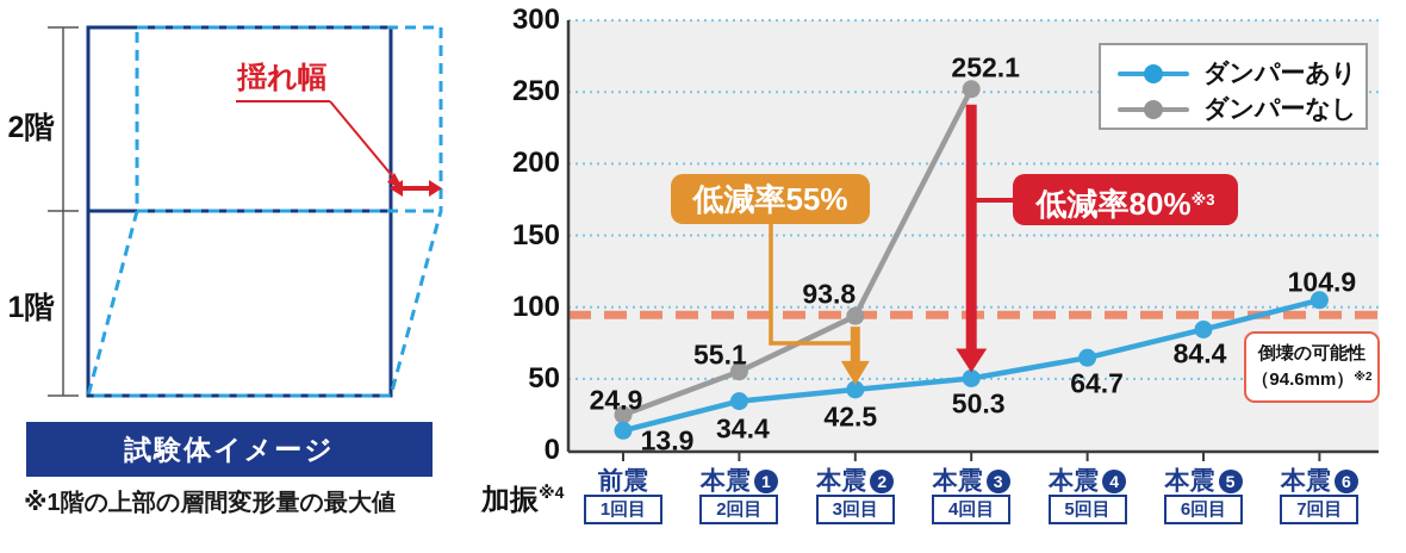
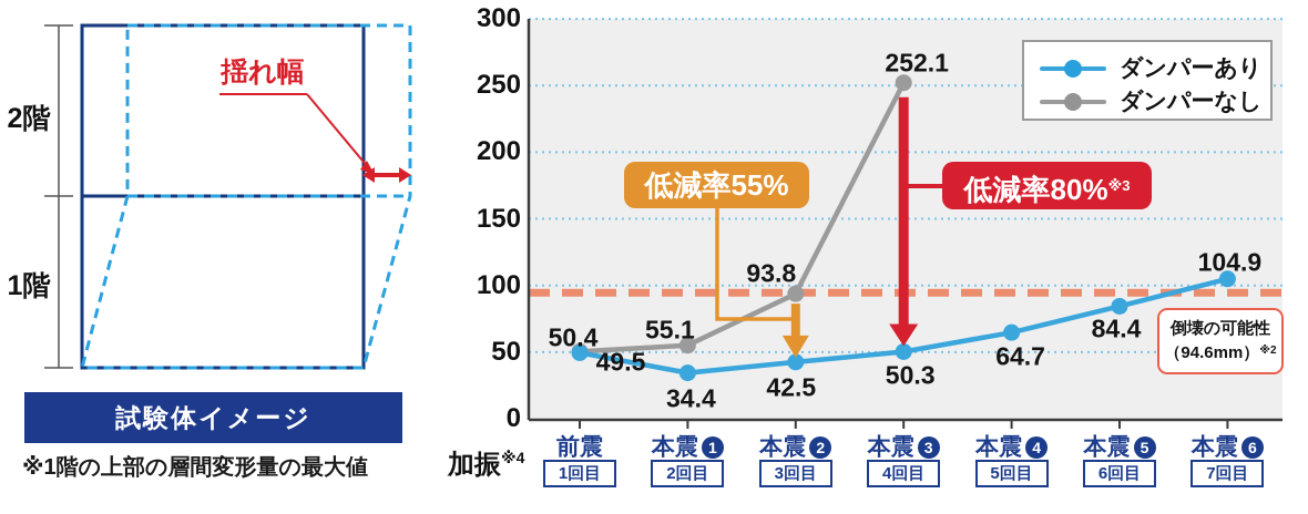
ダンパーあり/前震: 13.9 -> 49.5
ダンパーなし/前震: 24.9 -> 50.4
